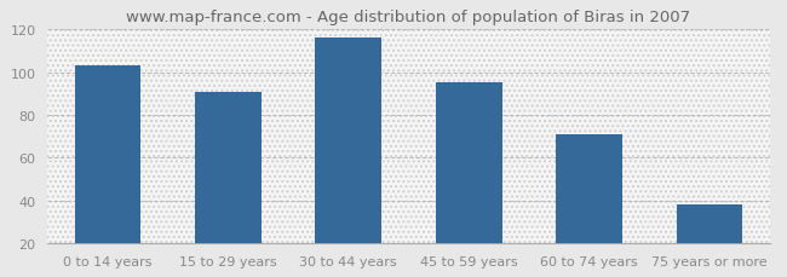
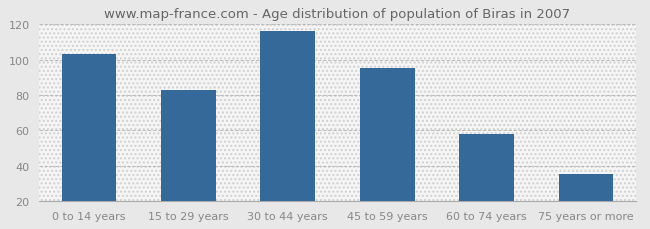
15 to 29 years: 91 -> 83
60 to 74 years: 71 -> 58
75 years or more: 38 -> 35
